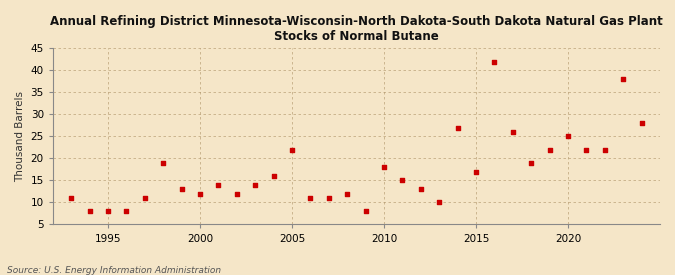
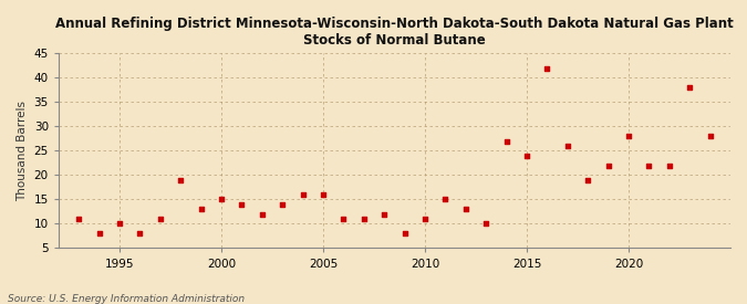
1995: 8 -> 10
2000: 12 -> 15
2005: 22 -> 16
2010: 18 -> 11
2015: 17 -> 24
2020: 25 -> 28
